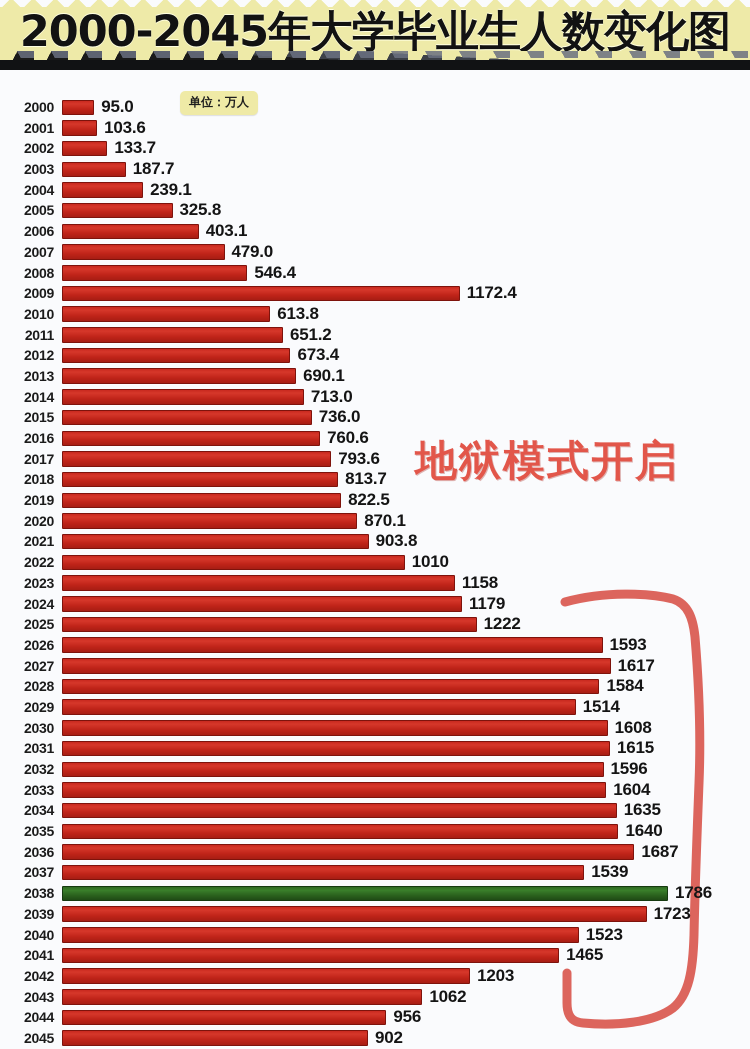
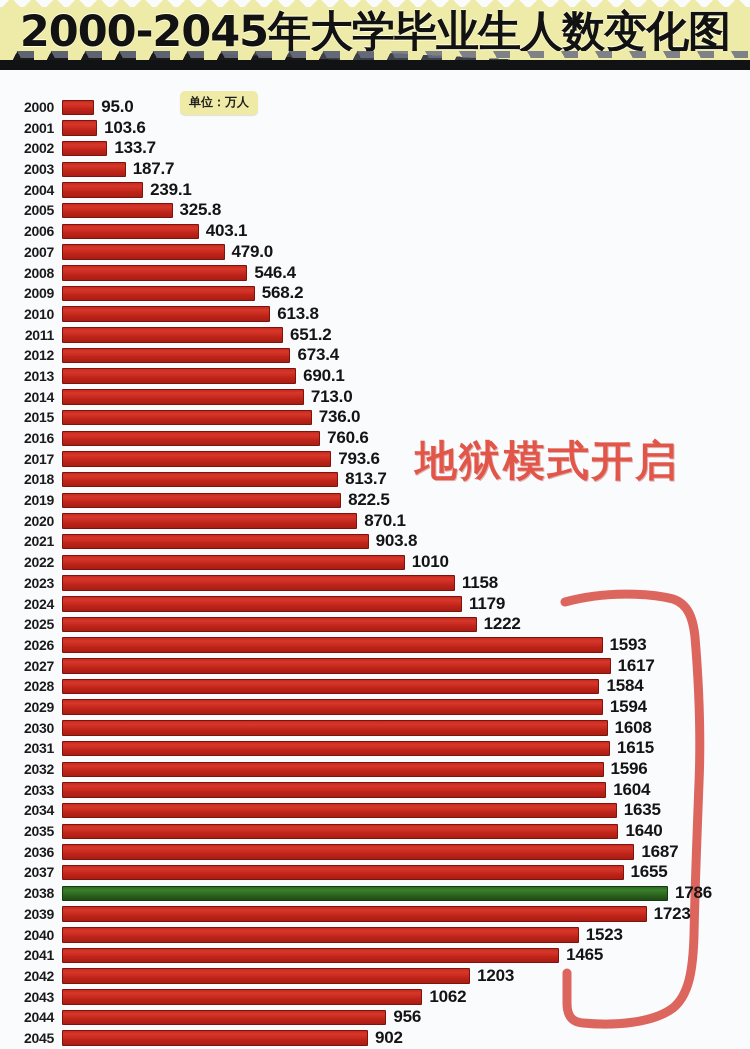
2009: 1172.4 -> 568.2
2029: 1514 -> 1594
2037: 1539 -> 1655
